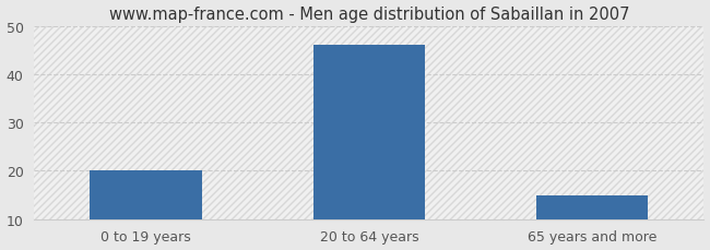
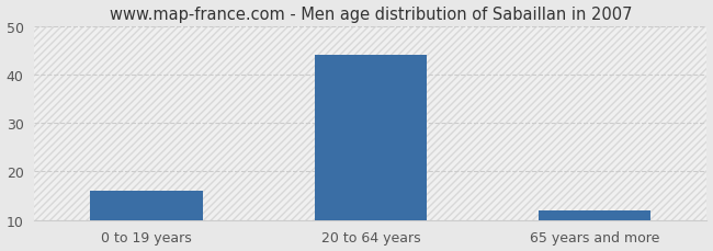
0 to 19 years: 20 -> 16
20 to 64 years: 46 -> 44
65 years and more: 15 -> 12
